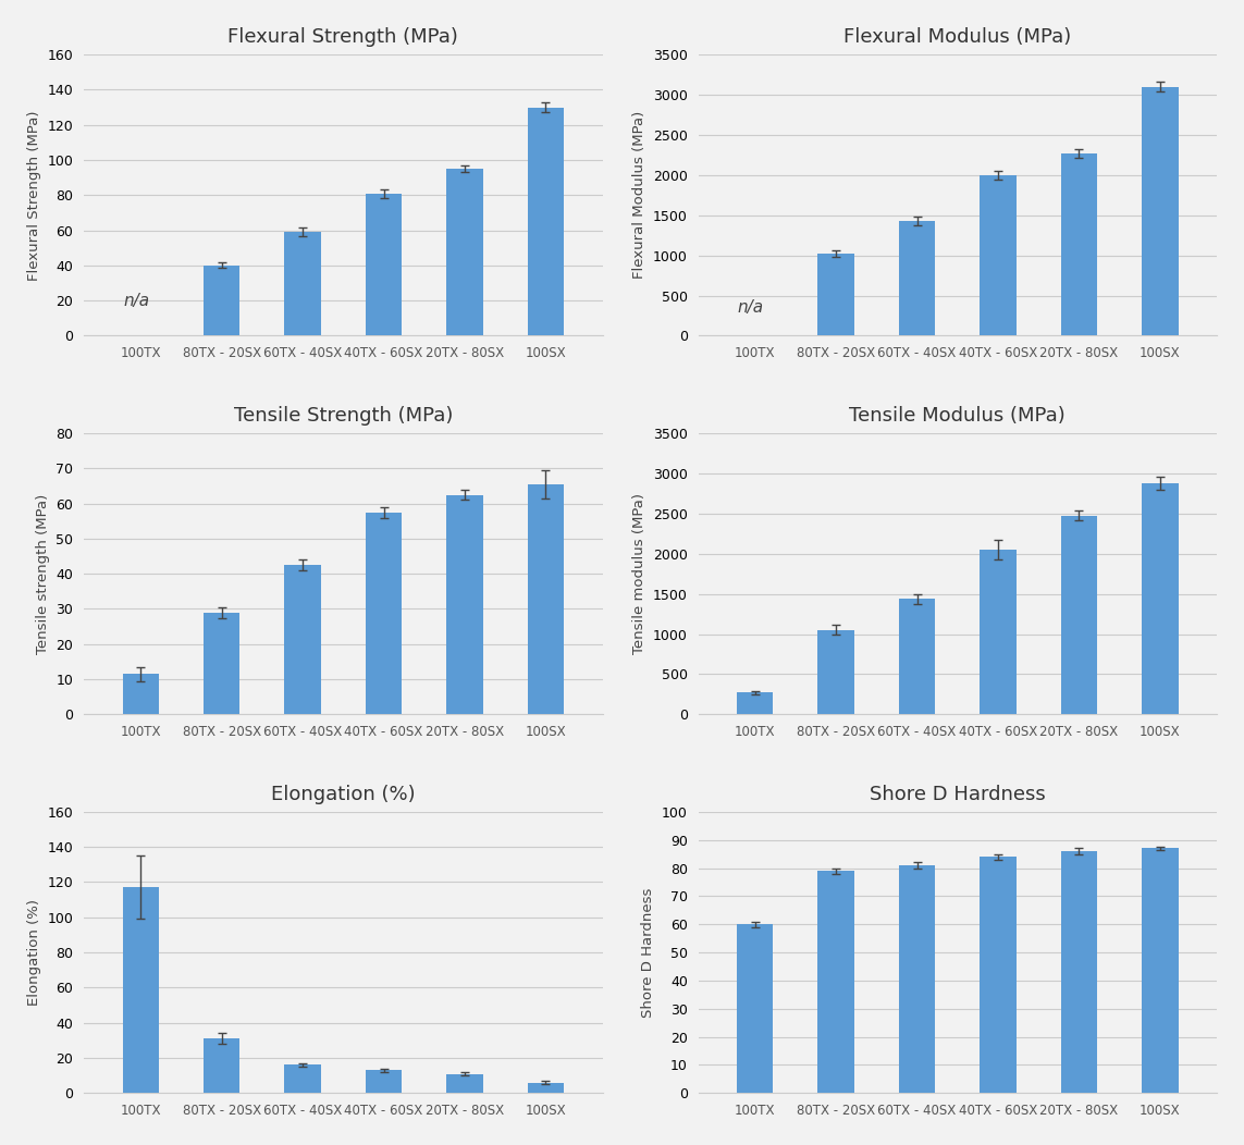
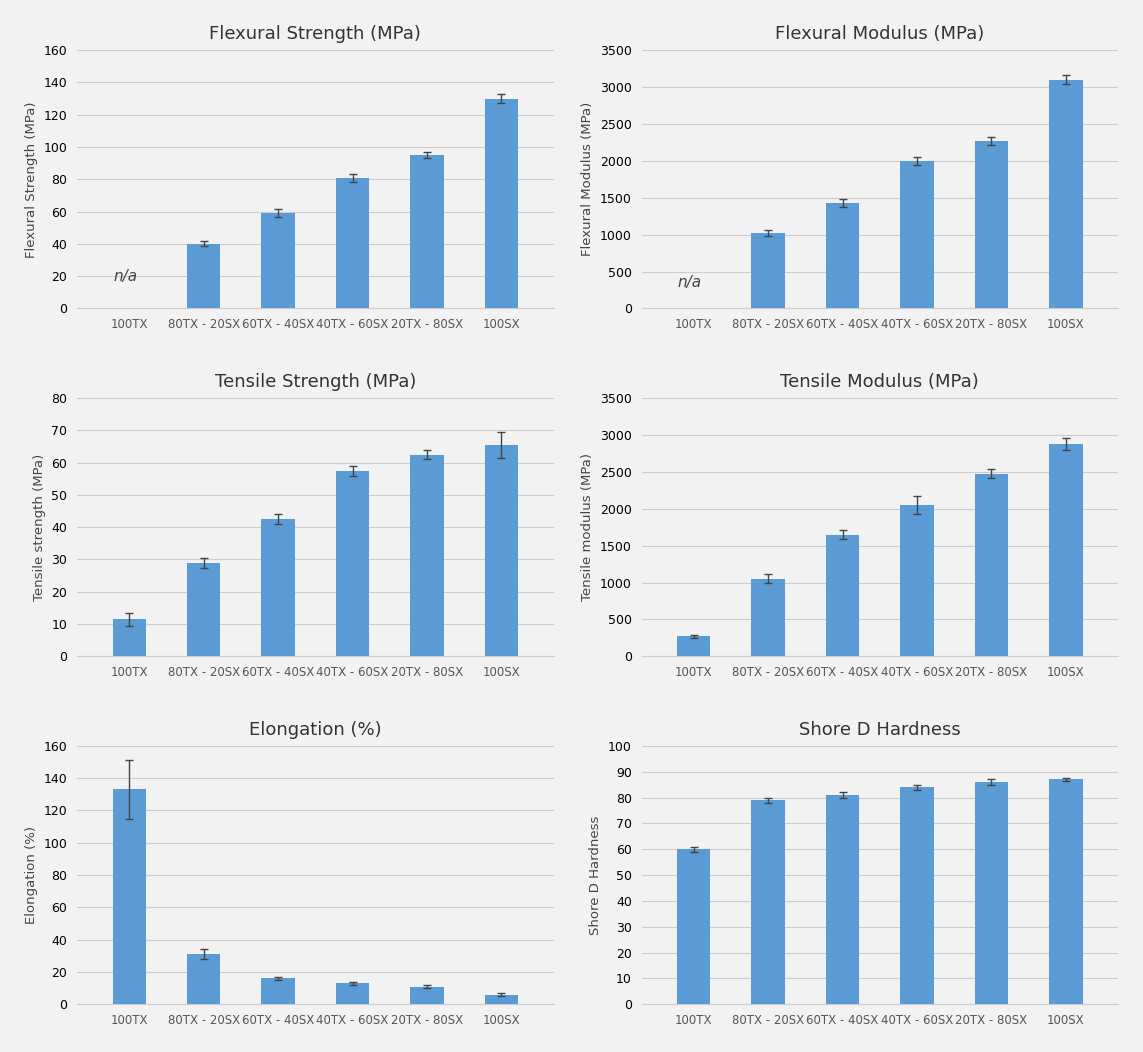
Tensile Modulus (MPa)/60TX - 40SX: 1440 -> 1650
Elongation (%)/100TX: 117 -> 133
